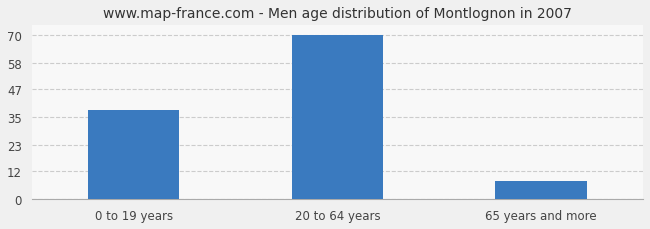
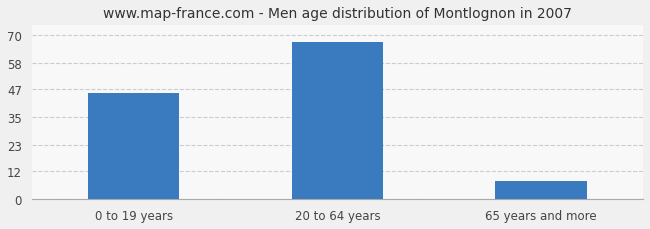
0 to 19 years: 38 -> 45
20 to 64 years: 70 -> 67
